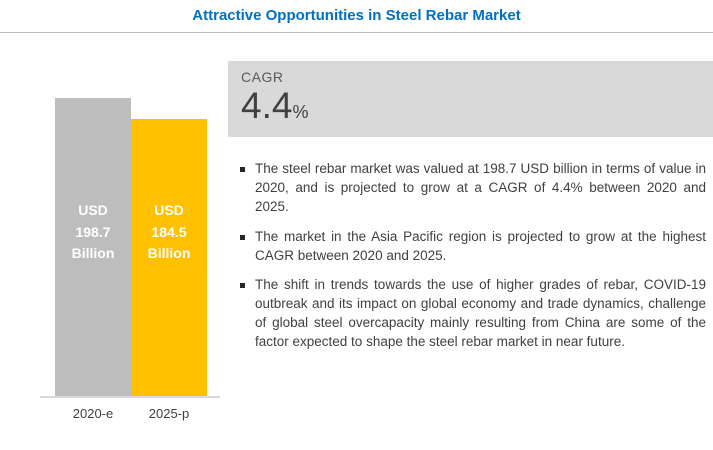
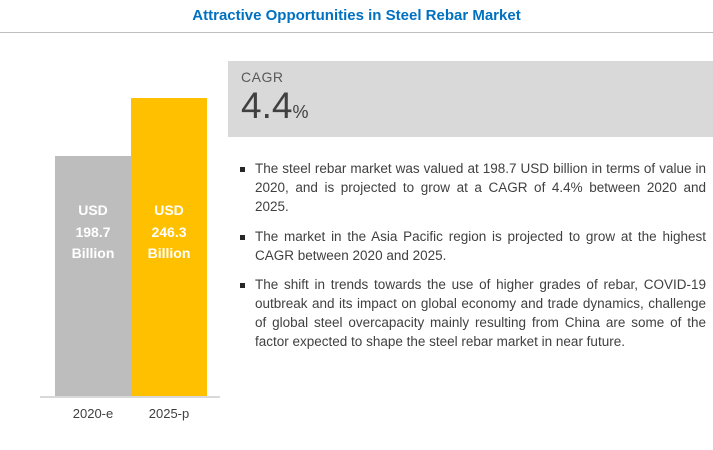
2025-p: 184.5 -> 246.3
